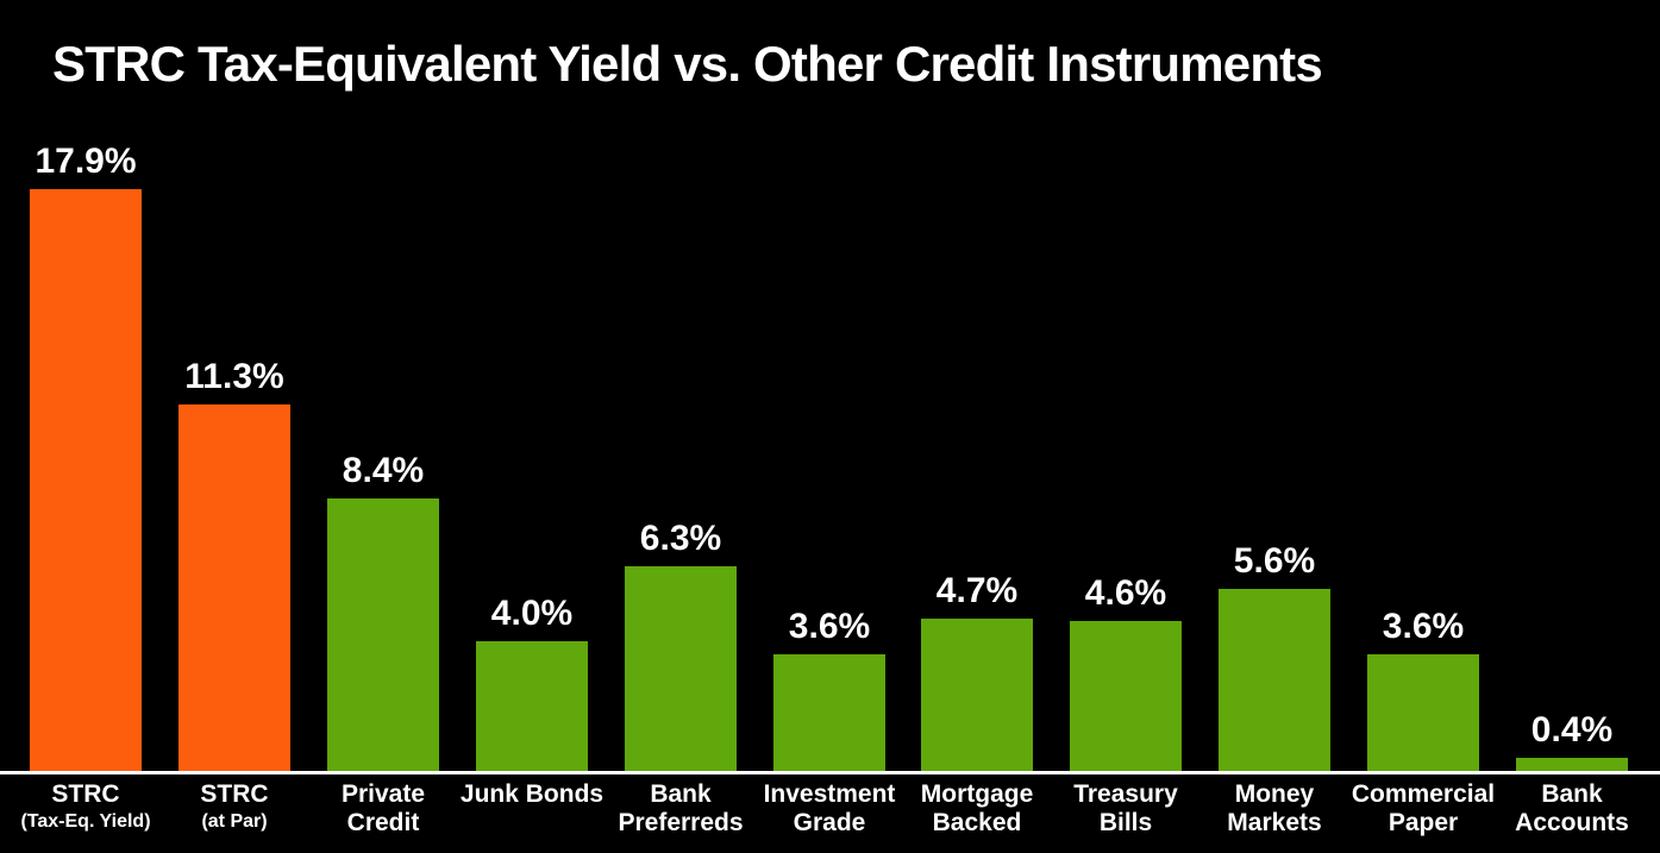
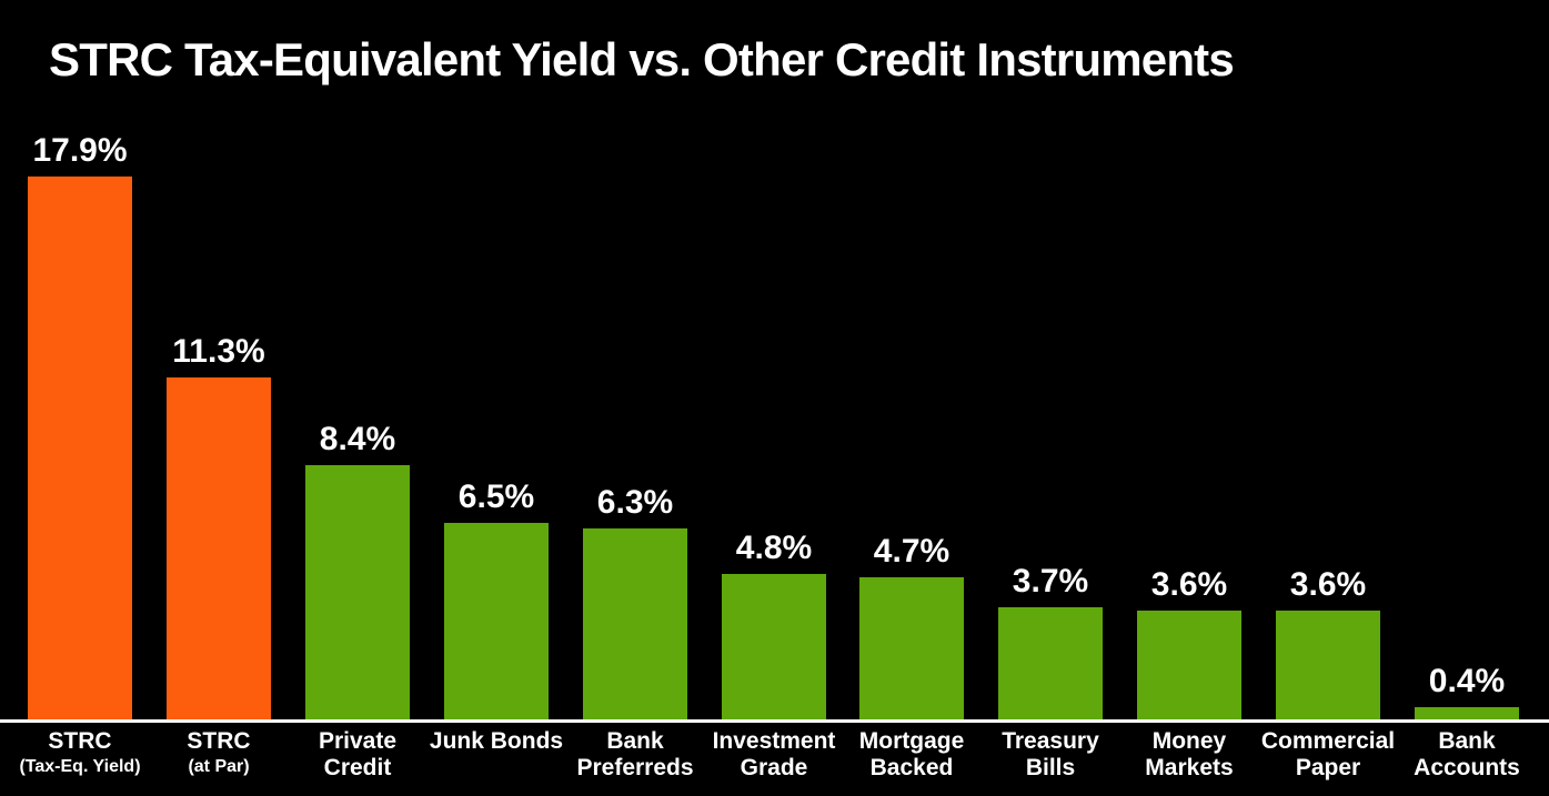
Junk Bonds: 4.0% -> 6.5%
Investment Grade: 3.6% -> 4.8%
Treasury Bills: 4.6% -> 3.7%
Money Markets: 5.6% -> 3.6%
